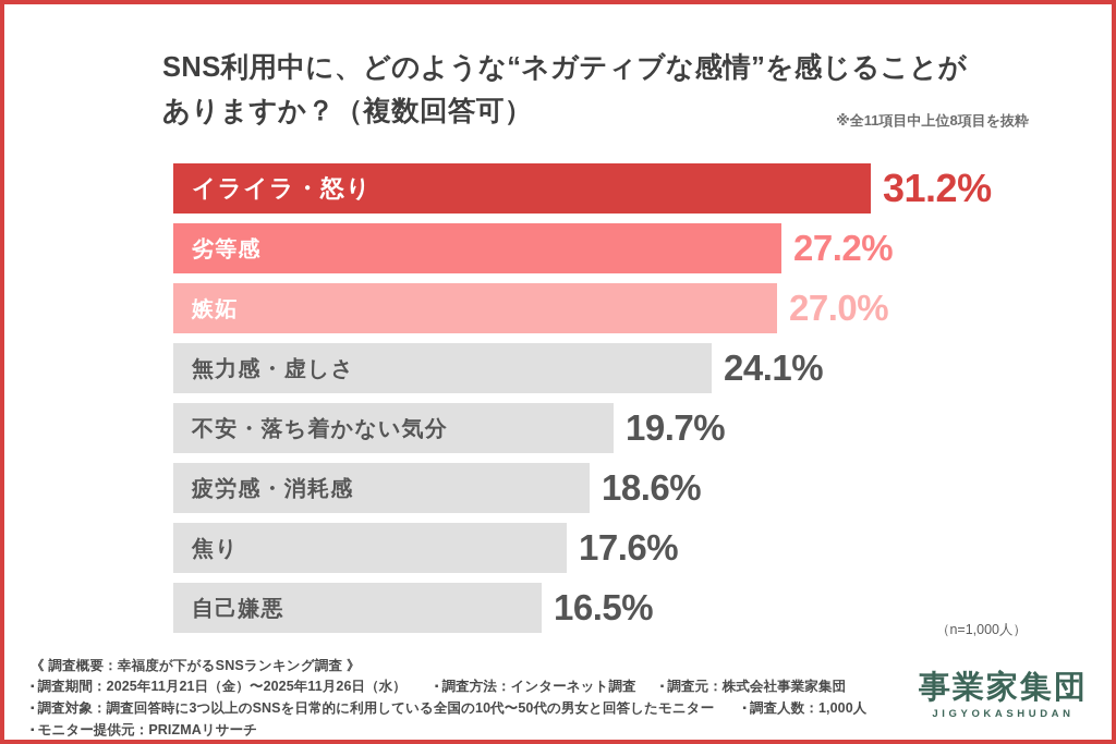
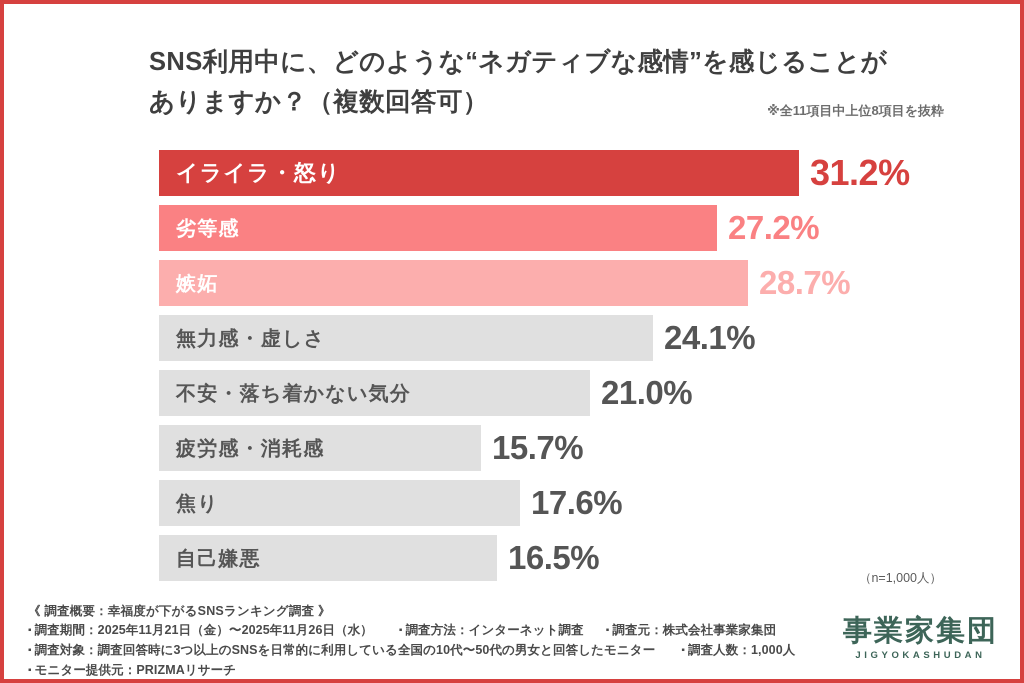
嫉妬: 27.0% -> 28.7%
不安・落ち着かない気分: 19.7% -> 21.0%
疲労感・消耗感: 18.6% -> 15.7%
